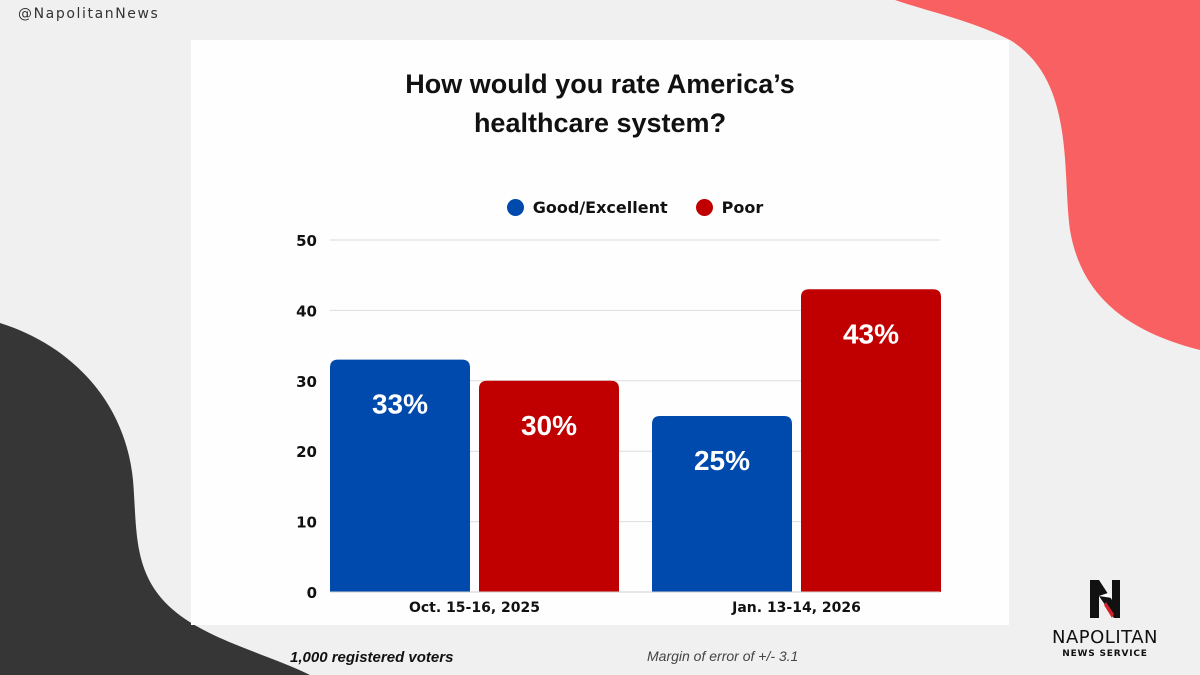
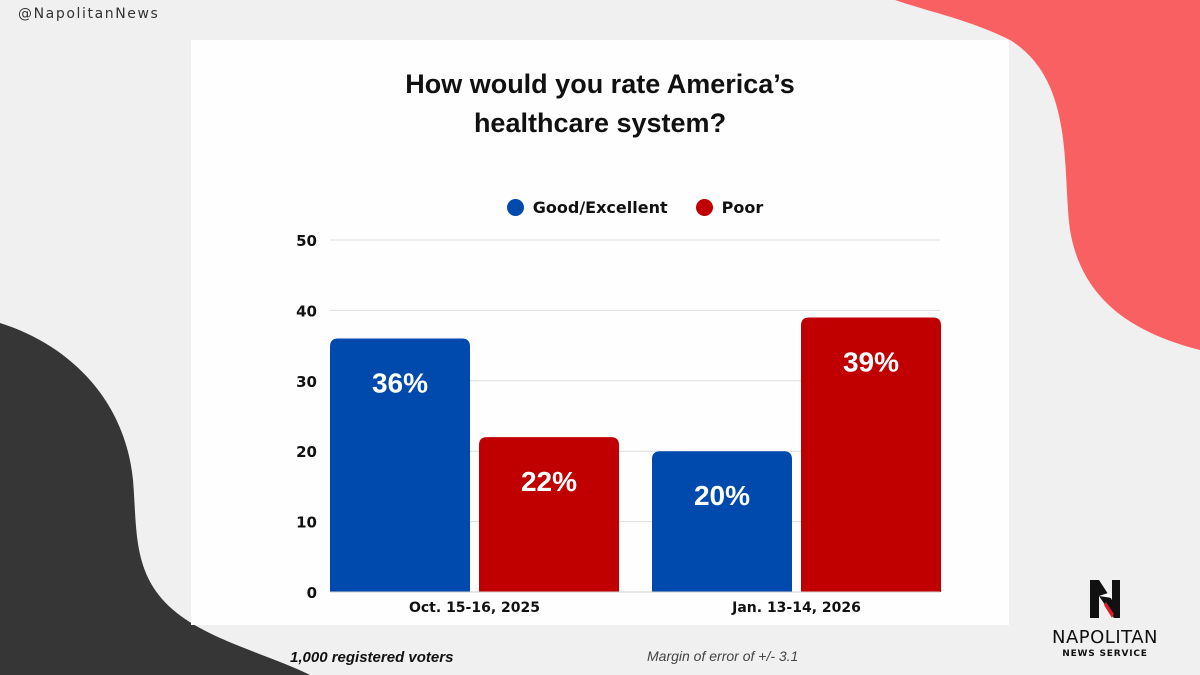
Good/Excellent/Oct. 15-16, 2025: 33% -> 36%
Poor/Oct. 15-16, 2025: 30% -> 22%
Good/Excellent/Jan. 13-14, 2026: 25% -> 20%
Poor/Jan. 13-14, 2026: 43% -> 39%
